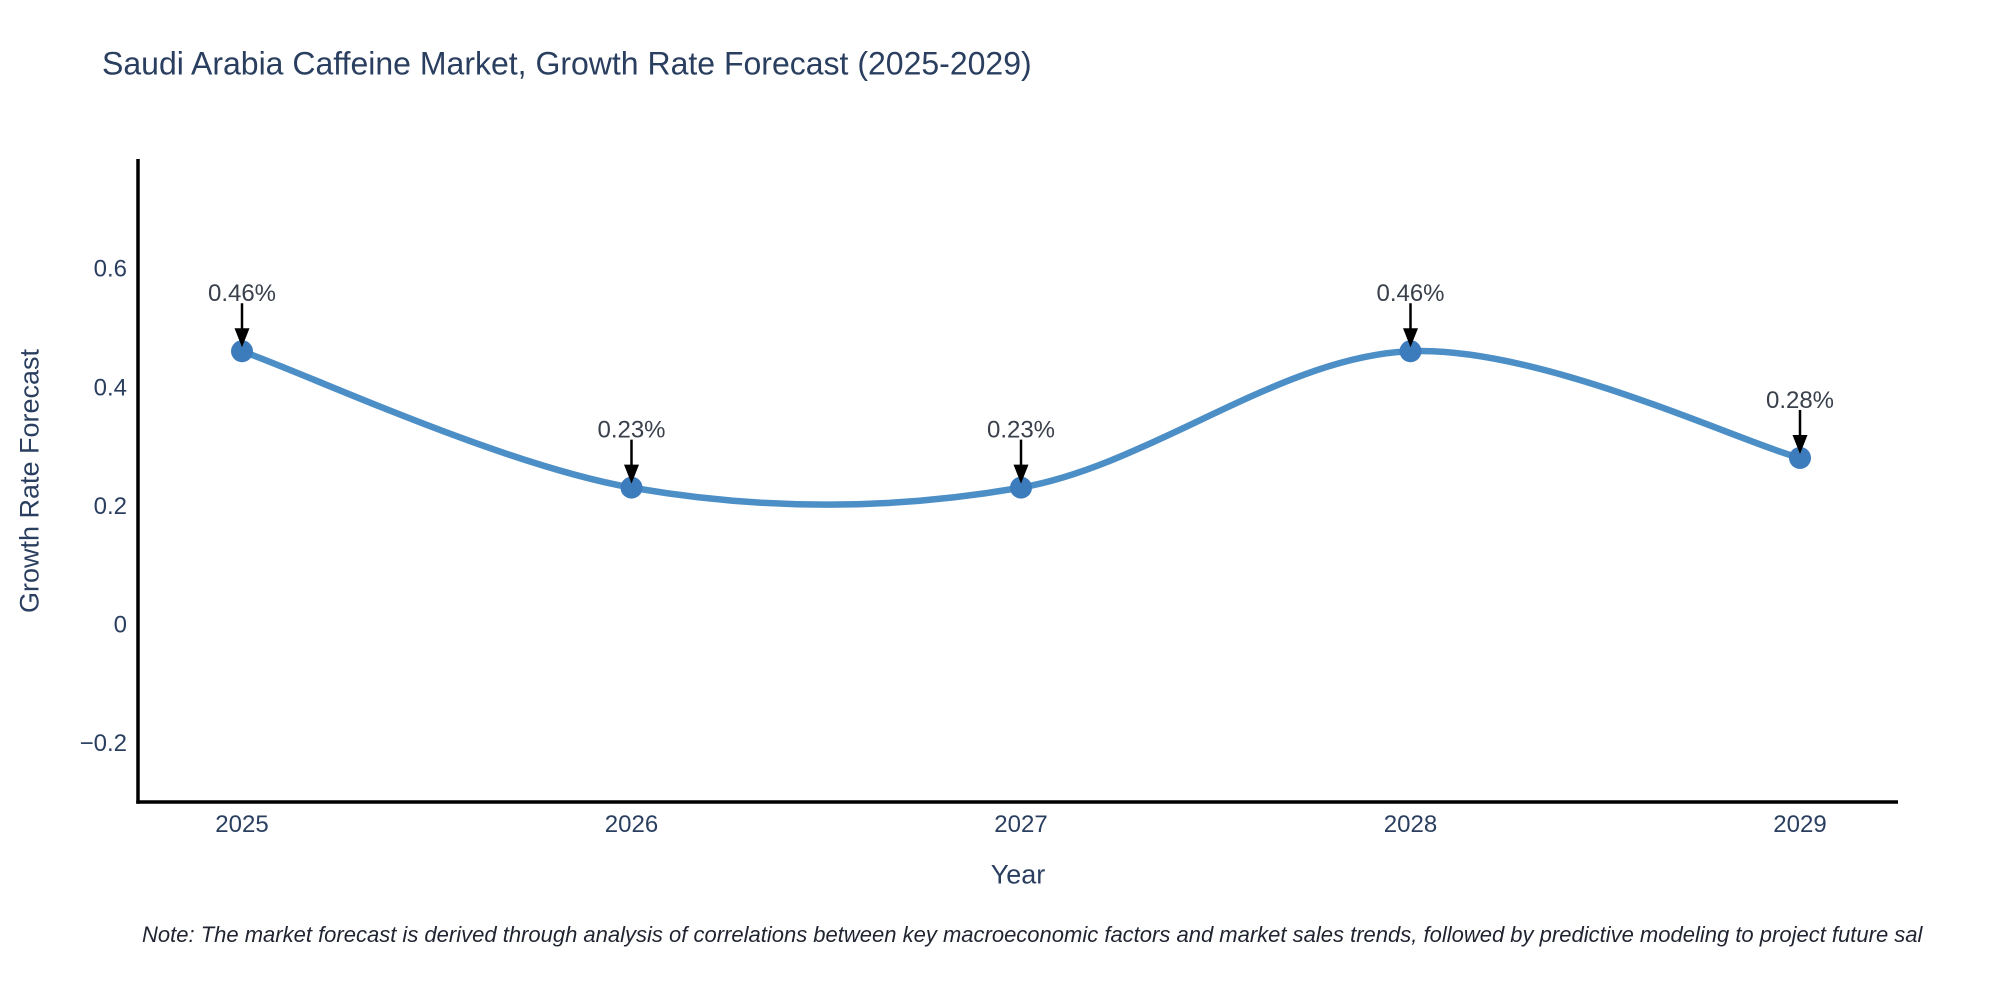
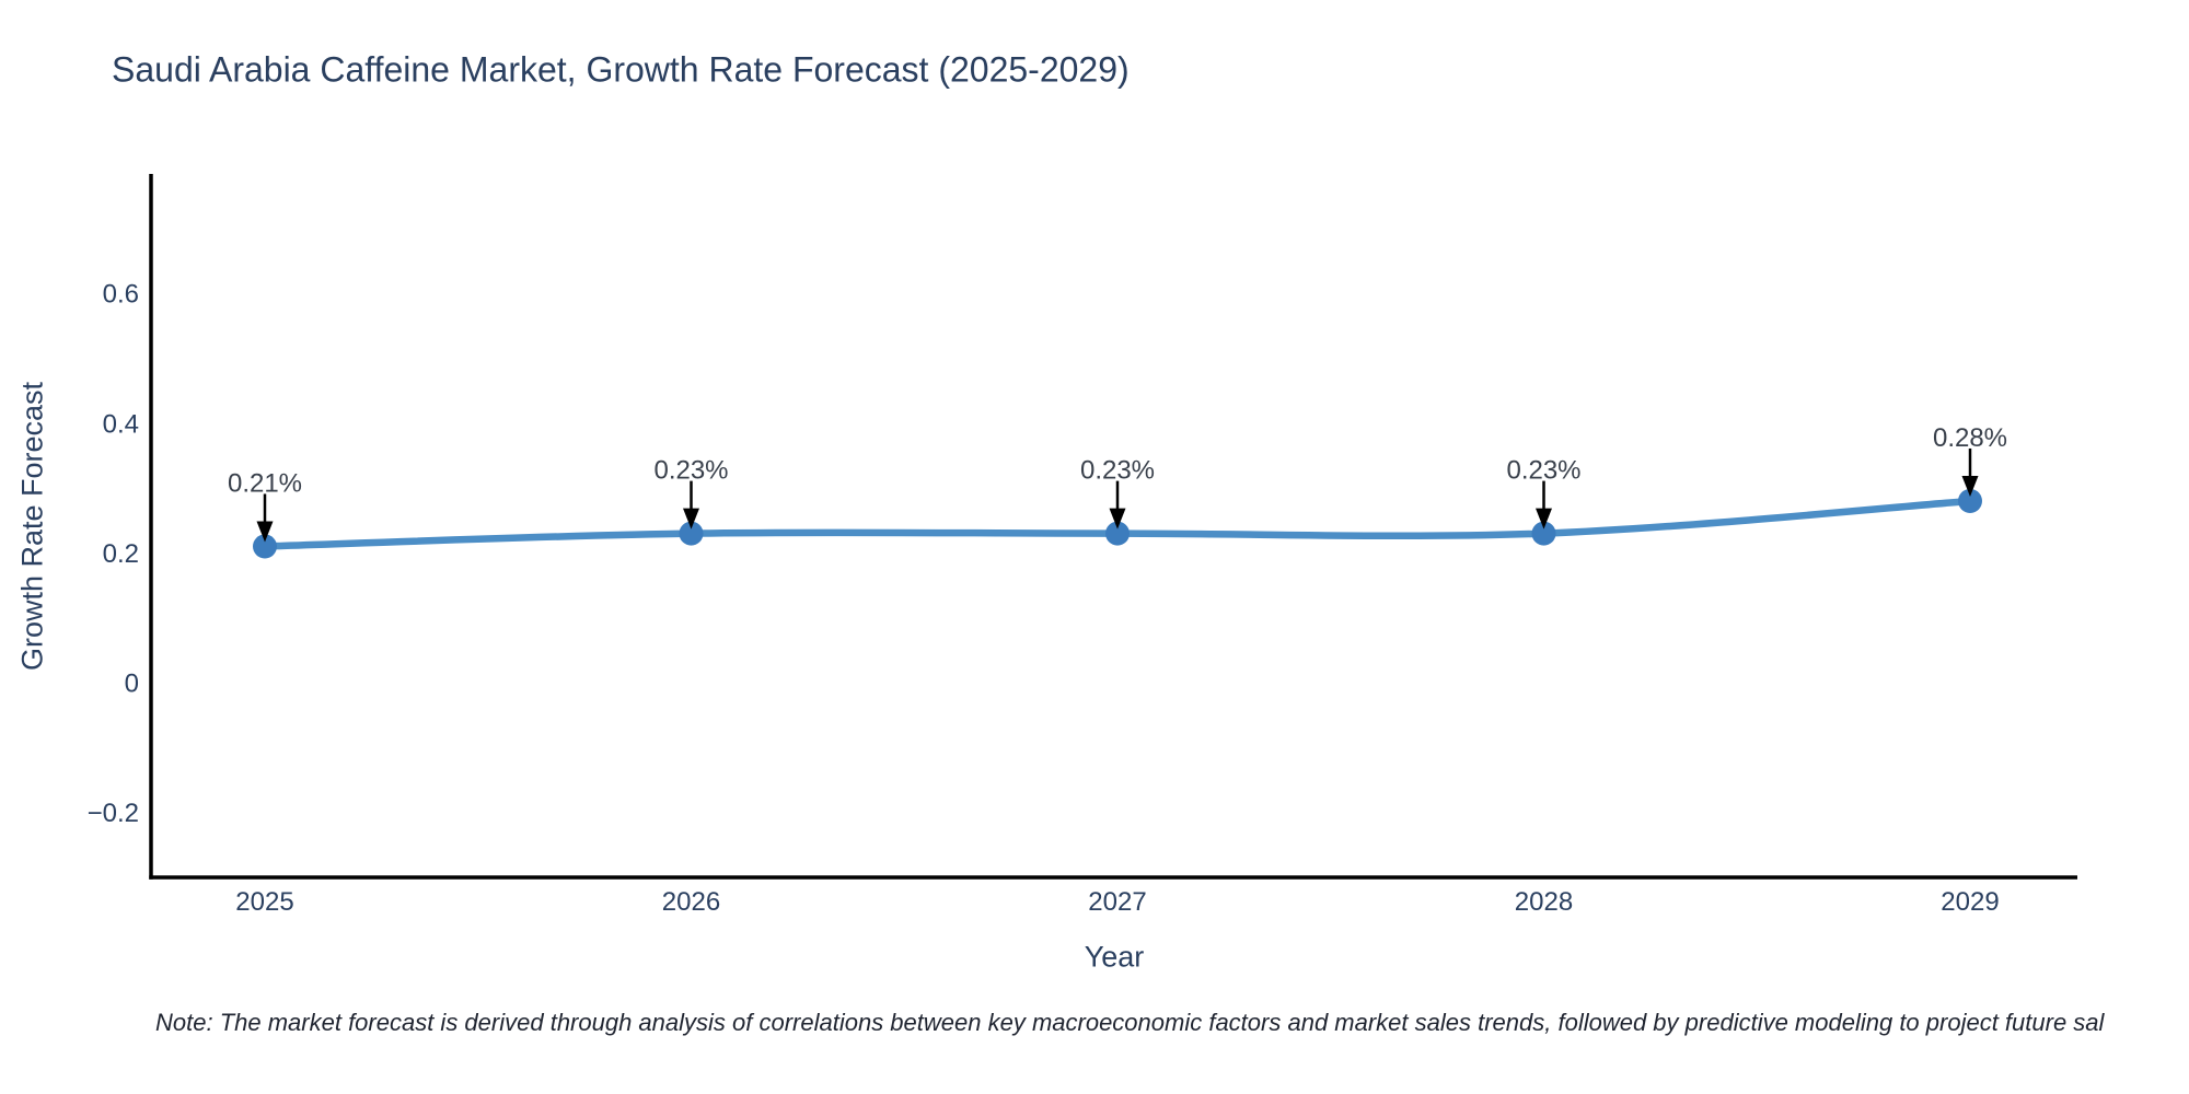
2025: 0.46% -> 0.21%
2028: 0.46% -> 0.23%
